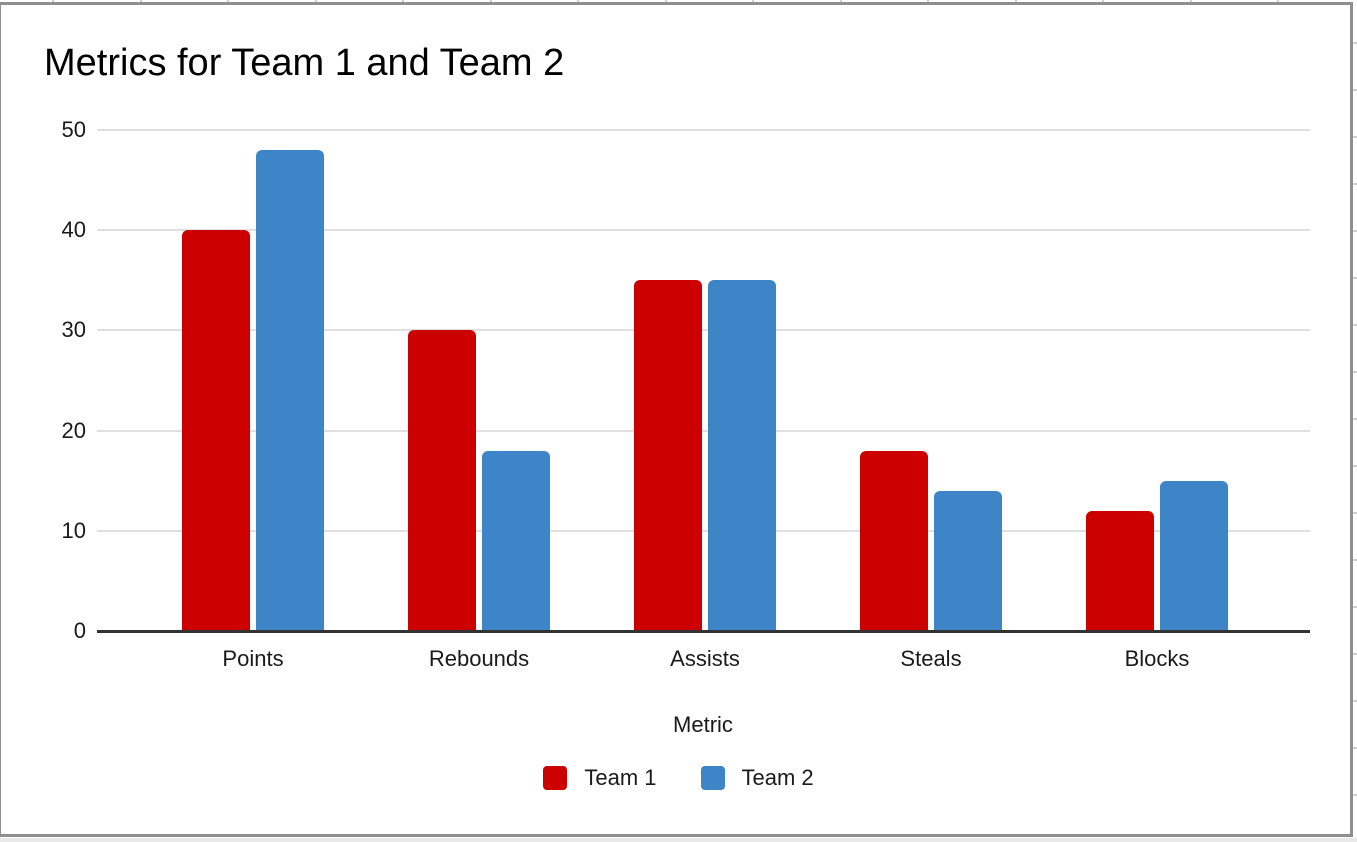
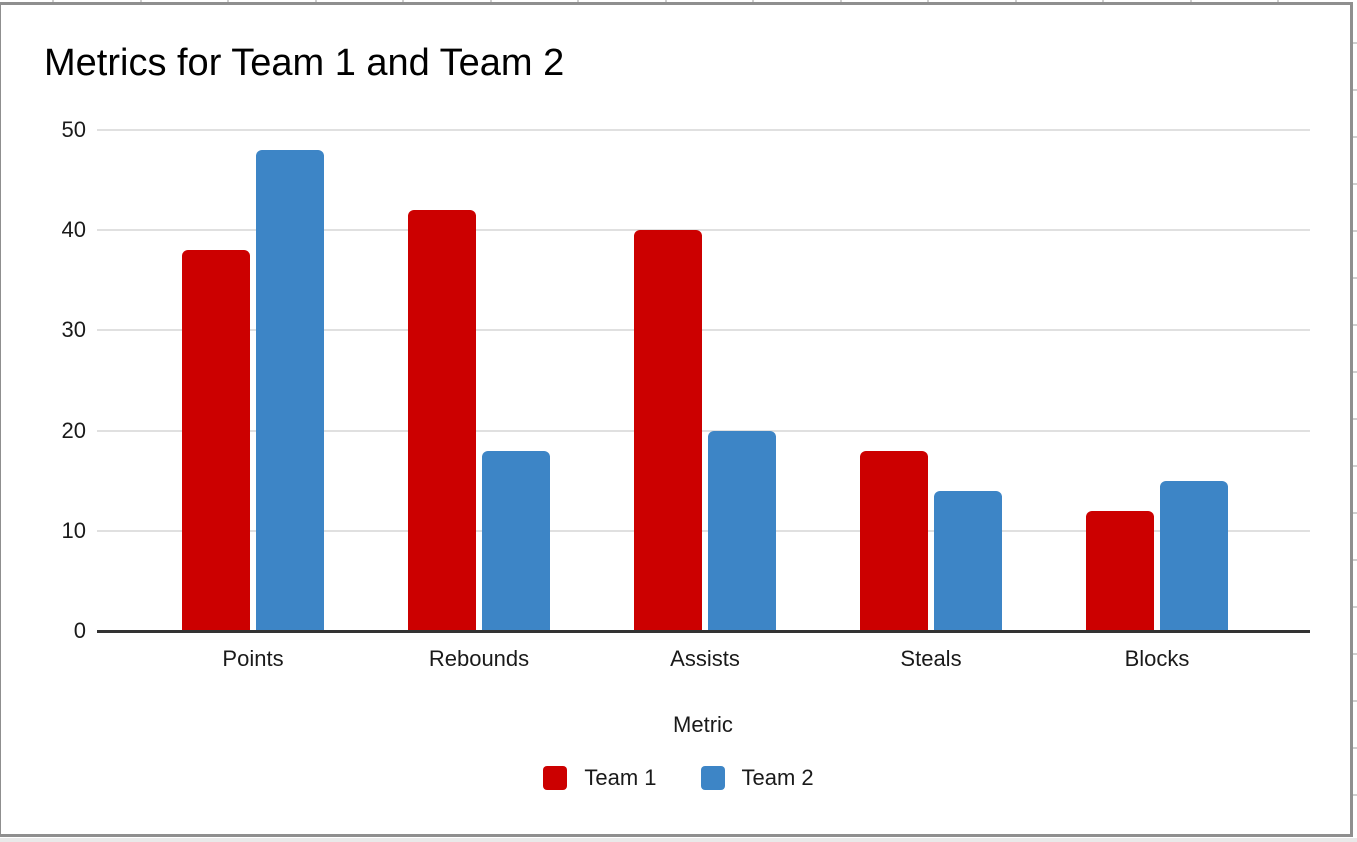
Team 1/Points: 40 -> 38
Team 1/Rebounds: 30 -> 42
Team 1/Assists: 35 -> 40
Team 2/Assists: 35 -> 20
